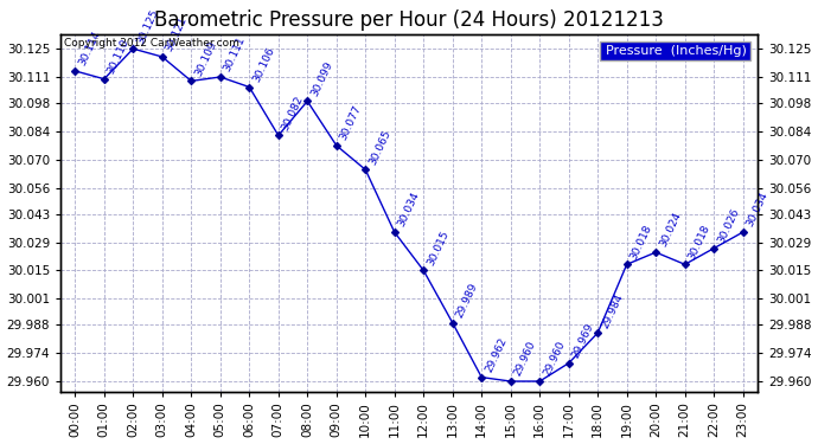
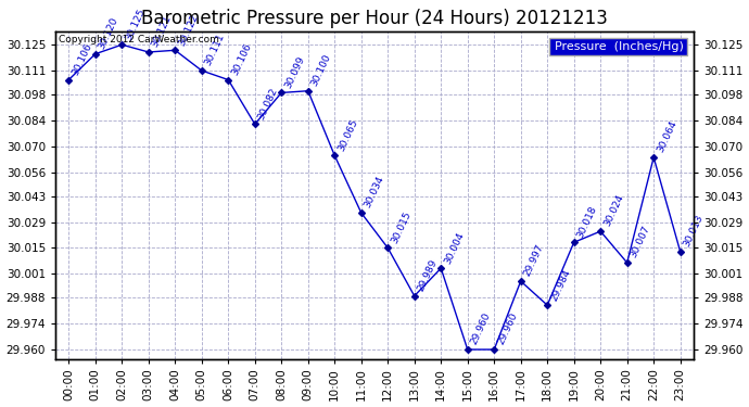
00:00: 30.114 -> 30.106
01:00: 30.110 -> 30.120
04:00: 30.109 -> 30.122
09:00: 30.077 -> 30.100
14:00: 29.962 -> 30.004
17:00: 29.969 -> 29.997
21:00: 30.018 -> 30.007
22:00: 30.026 -> 30.064
23:00: 30.034 -> 30.013
